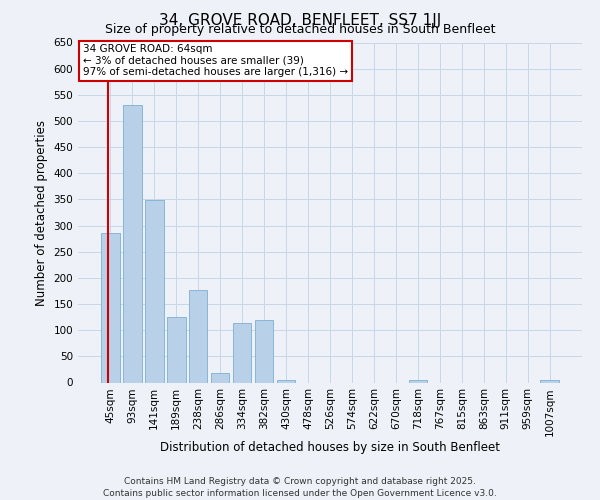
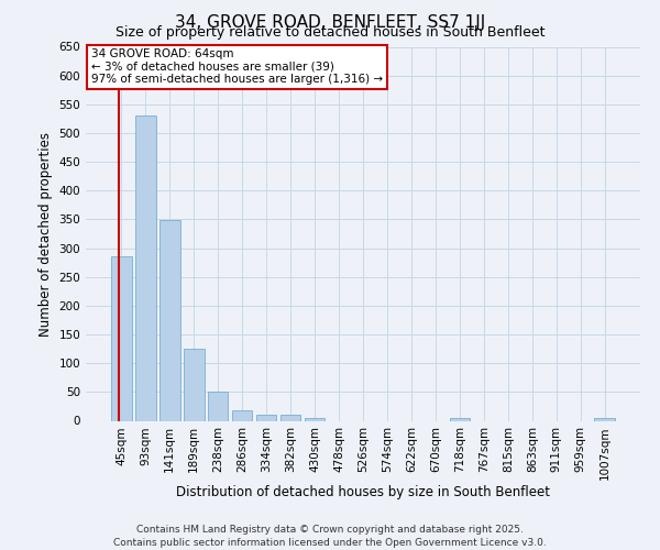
238sqm: 176 -> 50
334sqm: 114 -> 10
382sqm: 120 -> 10
